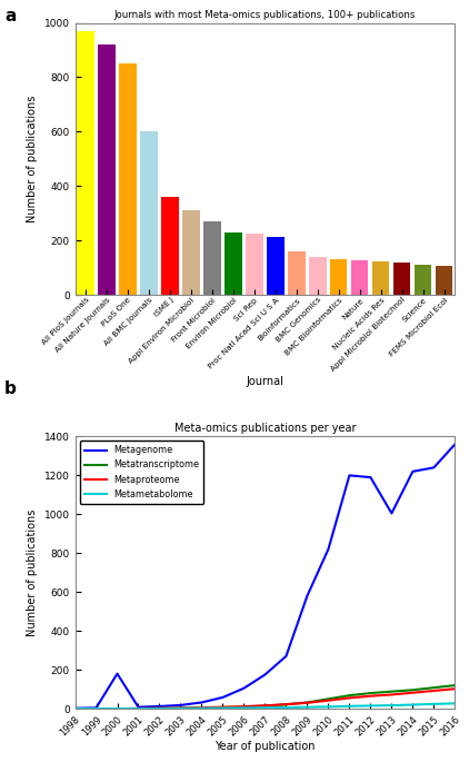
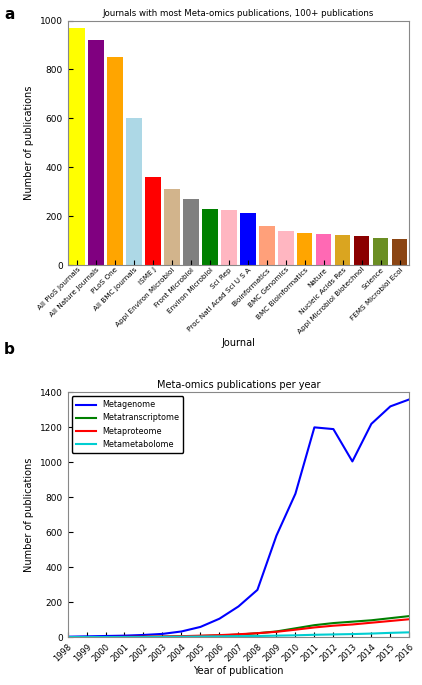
Meta-omics publications per year/Metagenome/2000: 180 -> 10
Meta-omics publications per year/Metagenome/2015: 1240 -> 1320
